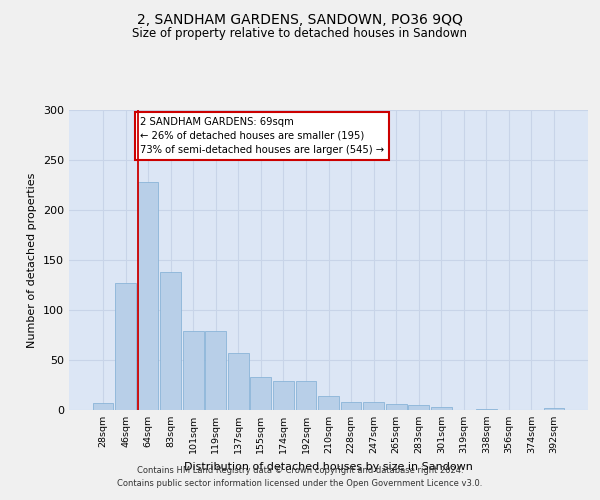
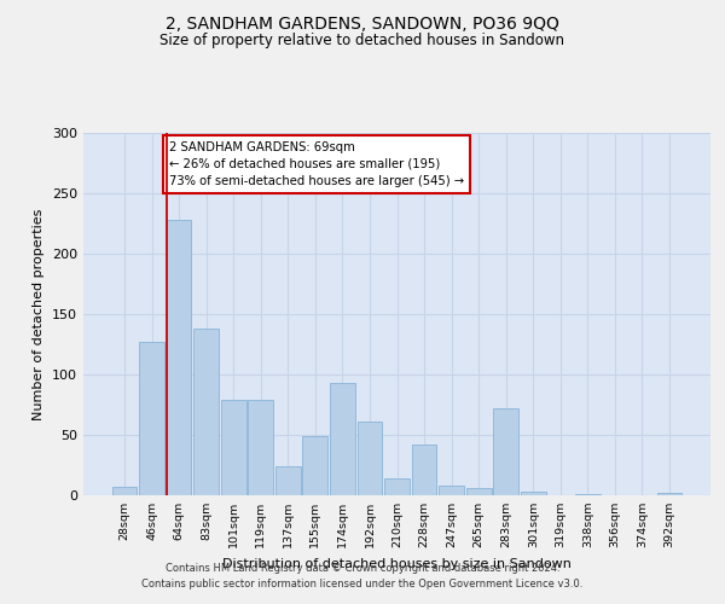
137sqm: 57 -> 24
155sqm: 33 -> 49
174sqm: 29 -> 93
192sqm: 29 -> 61
228sqm: 8 -> 42
283sqm: 5 -> 72
